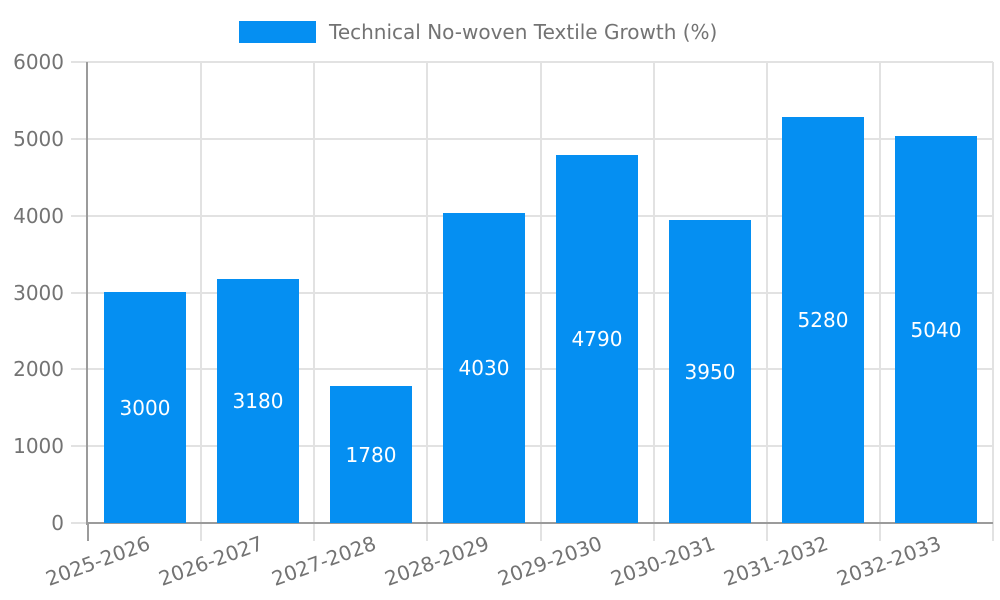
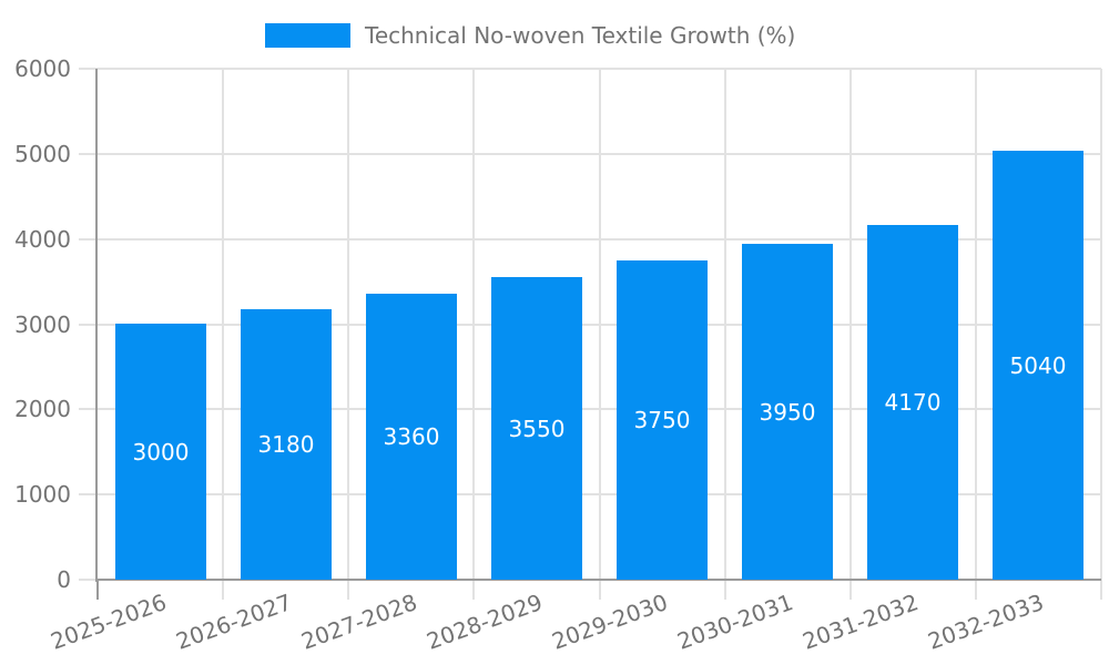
2027-2028: 1780 -> 3360
2028-2029: 4030 -> 3550
2029-2030: 4790 -> 3750
2031-2032: 5280 -> 4170
